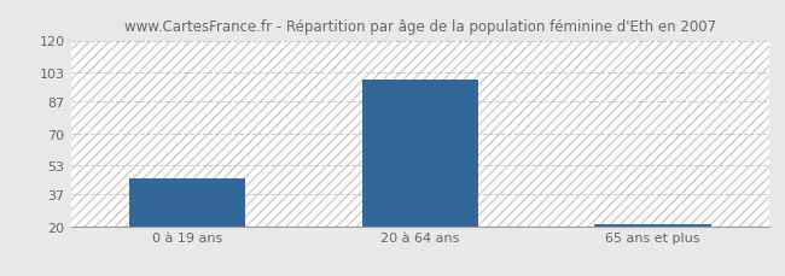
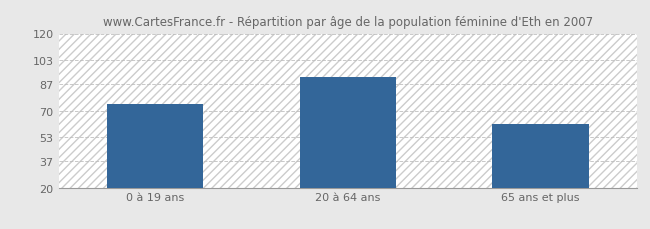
0 à 19 ans: 46 -> 74
20 à 64 ans: 99 -> 92
65 ans et plus: 21 -> 61
